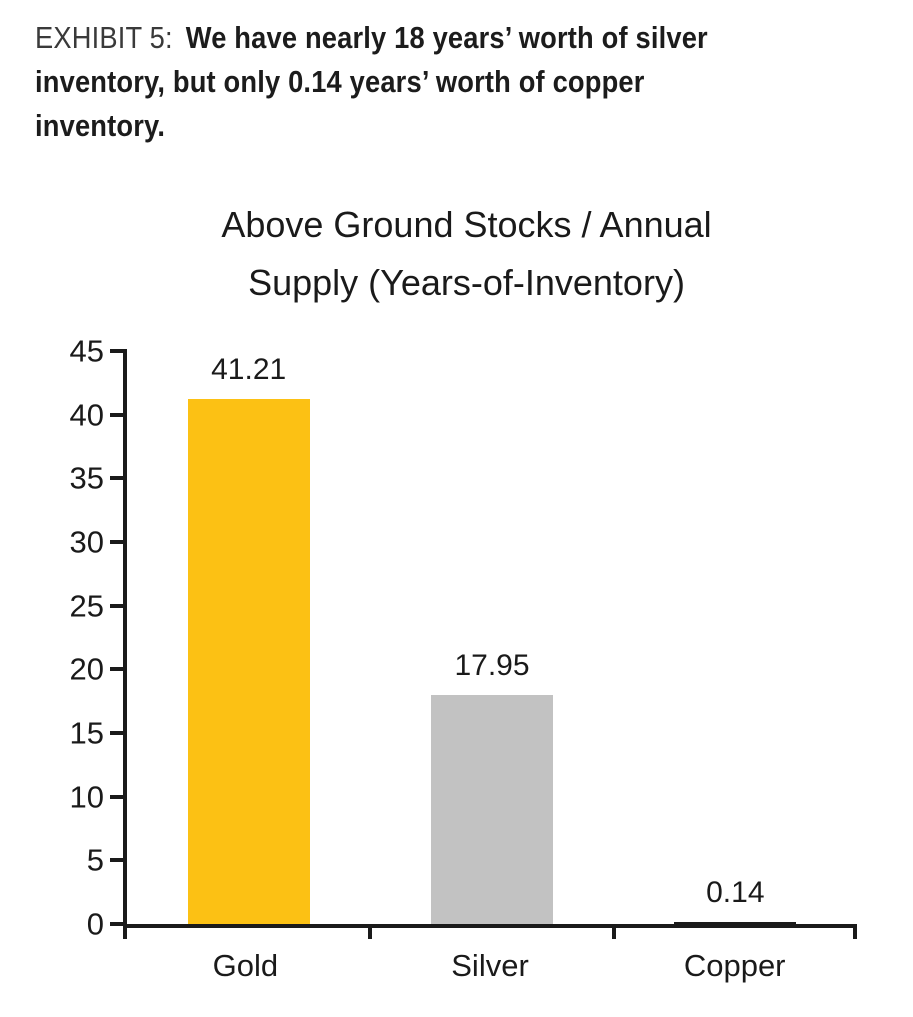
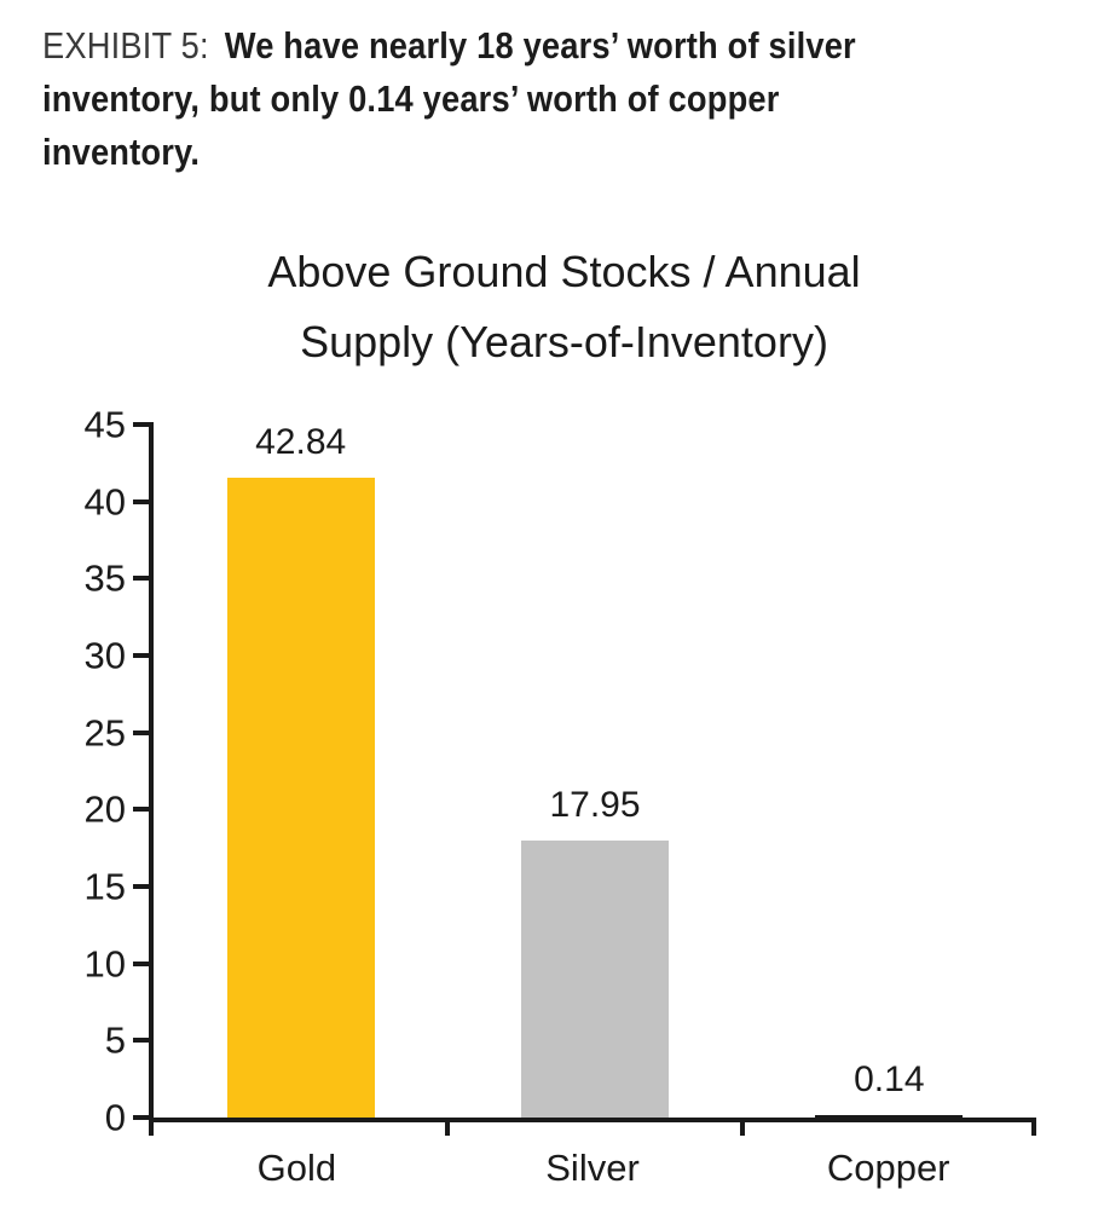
Gold: 41.21 -> 42.84
